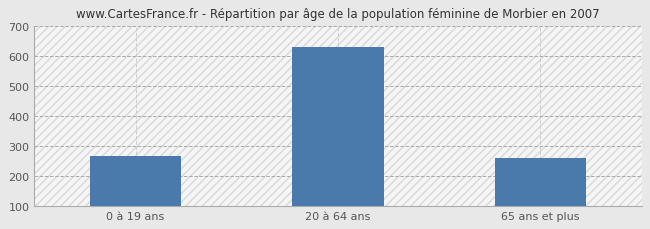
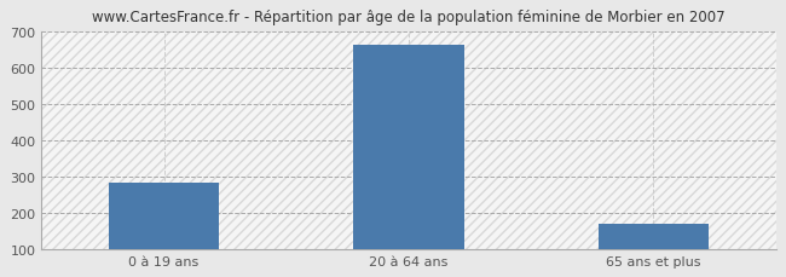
0 à 19 ans: 265 -> 283
20 à 64 ans: 630 -> 663
65 ans et plus: 260 -> 170
